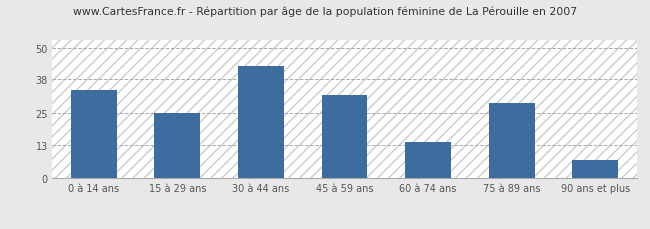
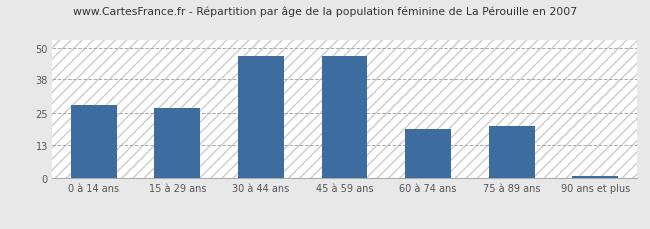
0 à 14 ans: 34 -> 28
15 à 29 ans: 25 -> 27
30 à 44 ans: 43 -> 47
45 à 59 ans: 32 -> 47
60 à 74 ans: 14 -> 19
75 à 89 ans: 29 -> 20
90 ans et plus: 7 -> 1
